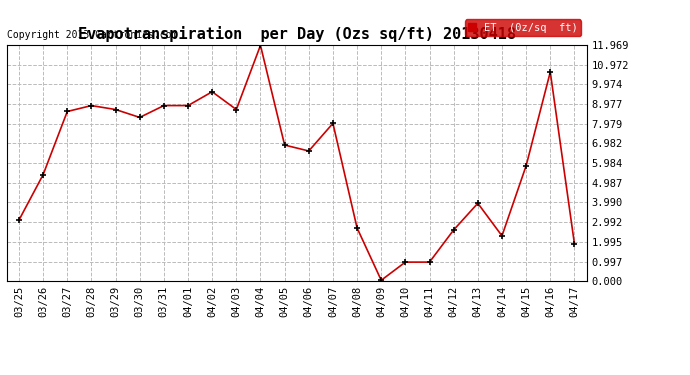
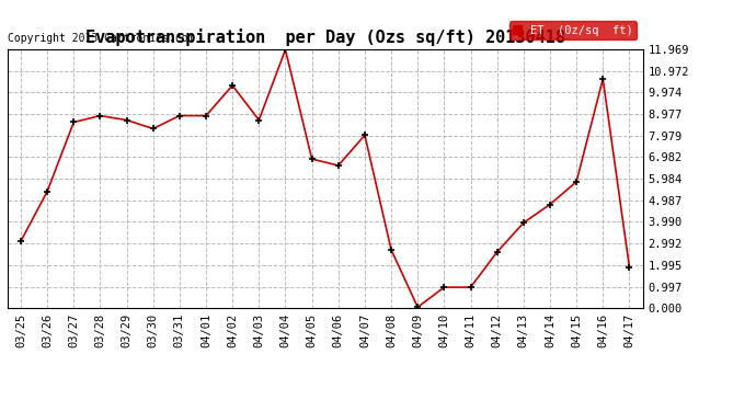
04/02: 9.6 -> 10.3
04/14: 2.3 -> 4.8
